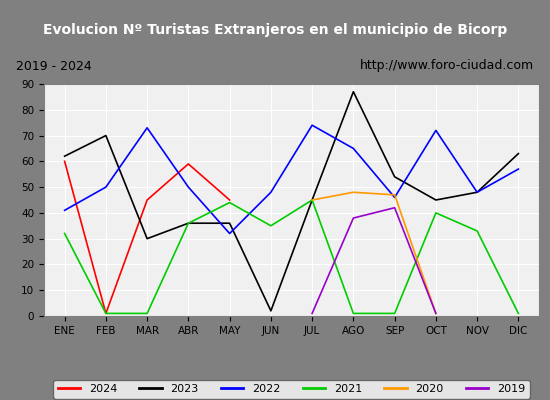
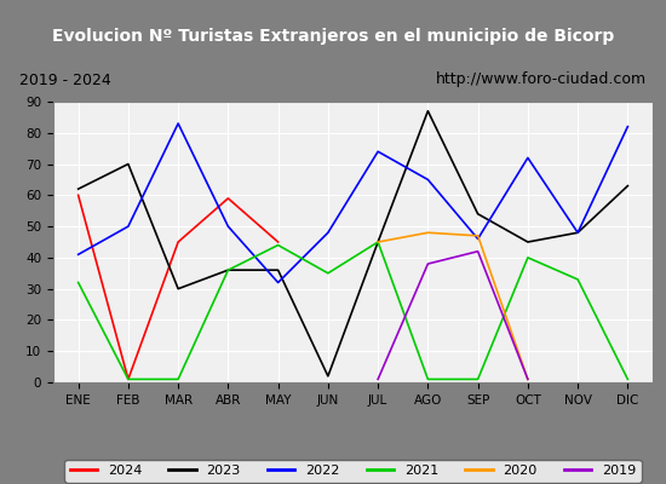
2022/MAR: 73 -> 83
2022/DIC: 57 -> 82
